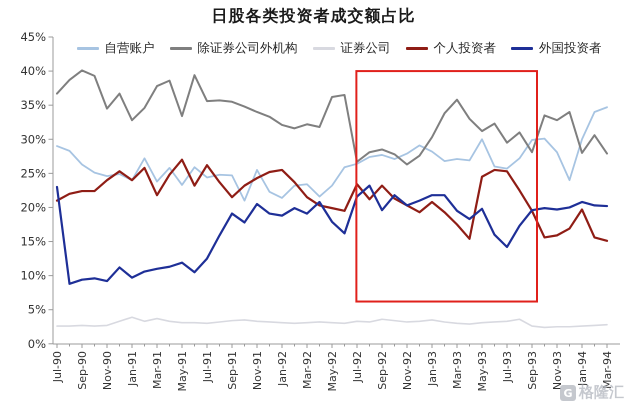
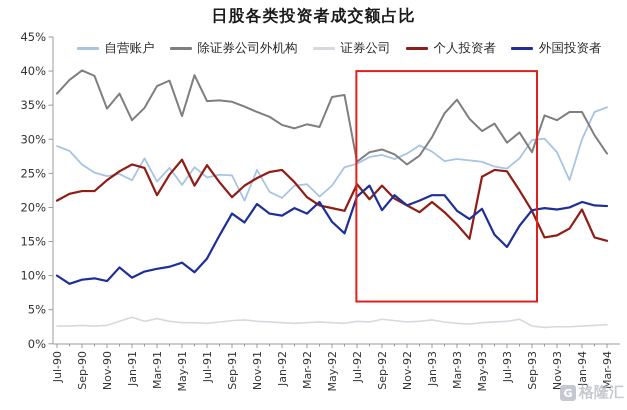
外国投资者/Jul-90: 23% -> 10%
个人投资者/Jan-91: 24% -> 26%
自营账户/May-93: 30% -> 27%
除证券公司外机构/Jan-94: 28% -> 34%
